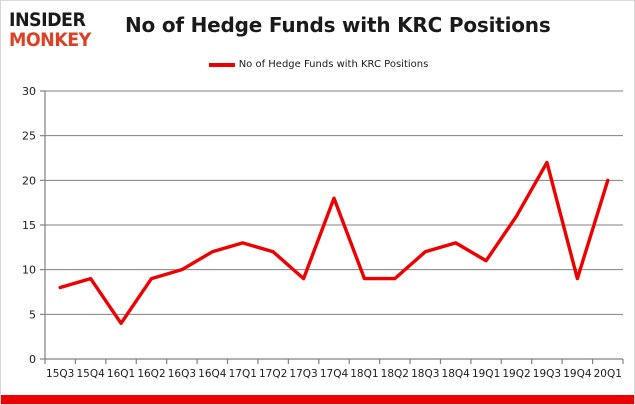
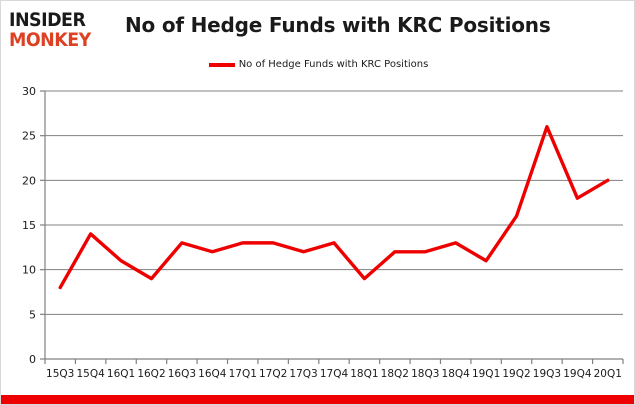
15Q4: 9 -> 14
16Q1: 4 -> 11
16Q3: 10 -> 13
17Q2: 12 -> 13
17Q3: 9 -> 12
17Q4: 18 -> 13
18Q2: 9 -> 12
19Q3: 22 -> 26
19Q4: 9 -> 18
